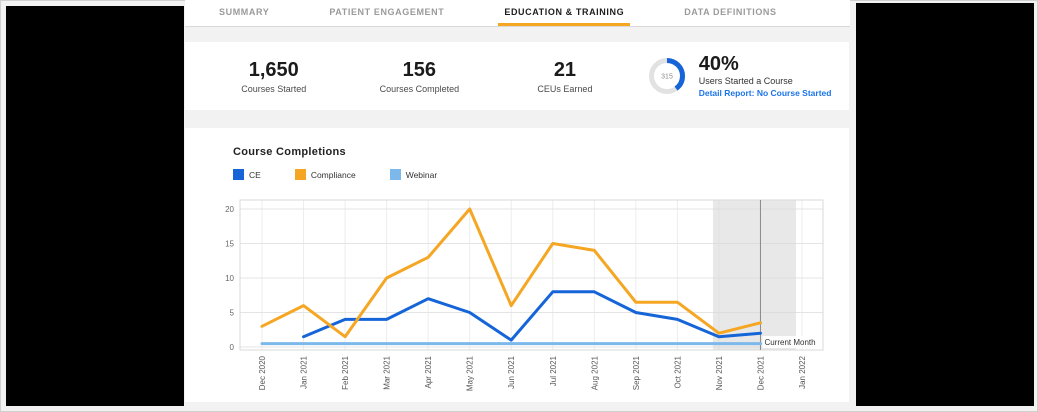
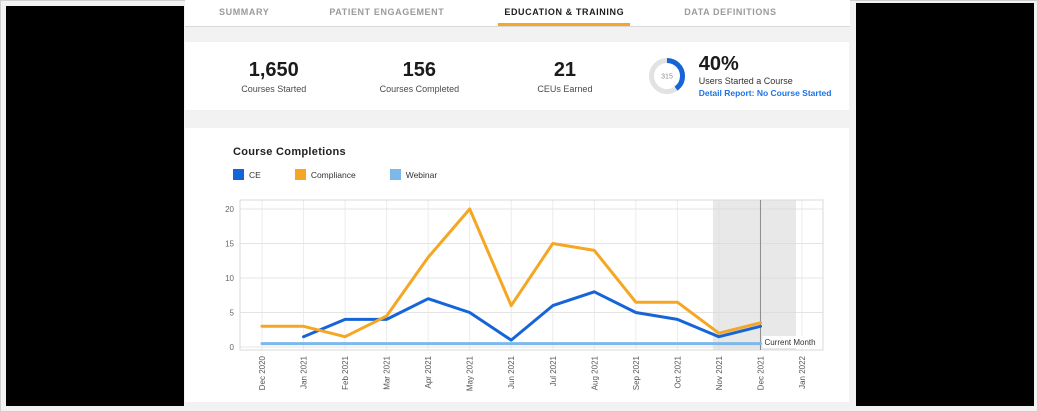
Compliance/Jan 2021: 6 -> 3
Compliance/Mar 2021: 10 -> 4
CE/Jul 2021: 8 -> 6
CE/Dec 2021: 2 -> 3
